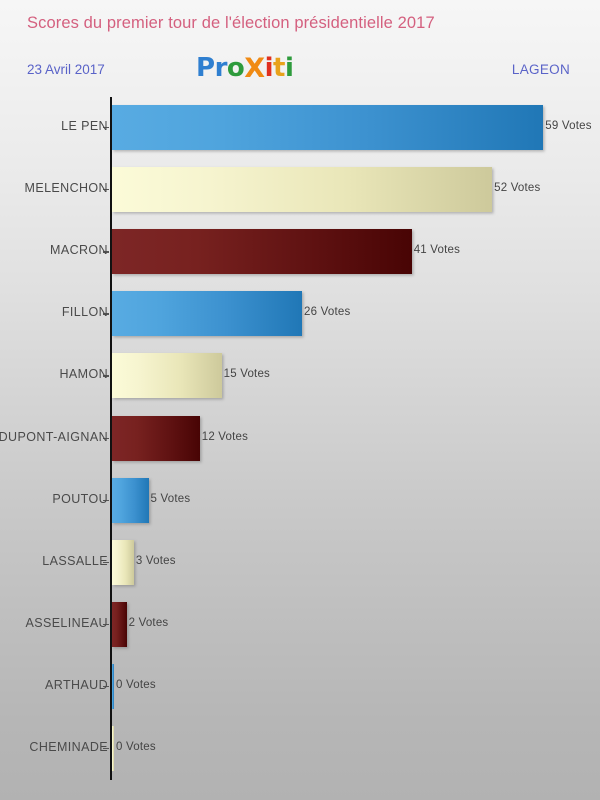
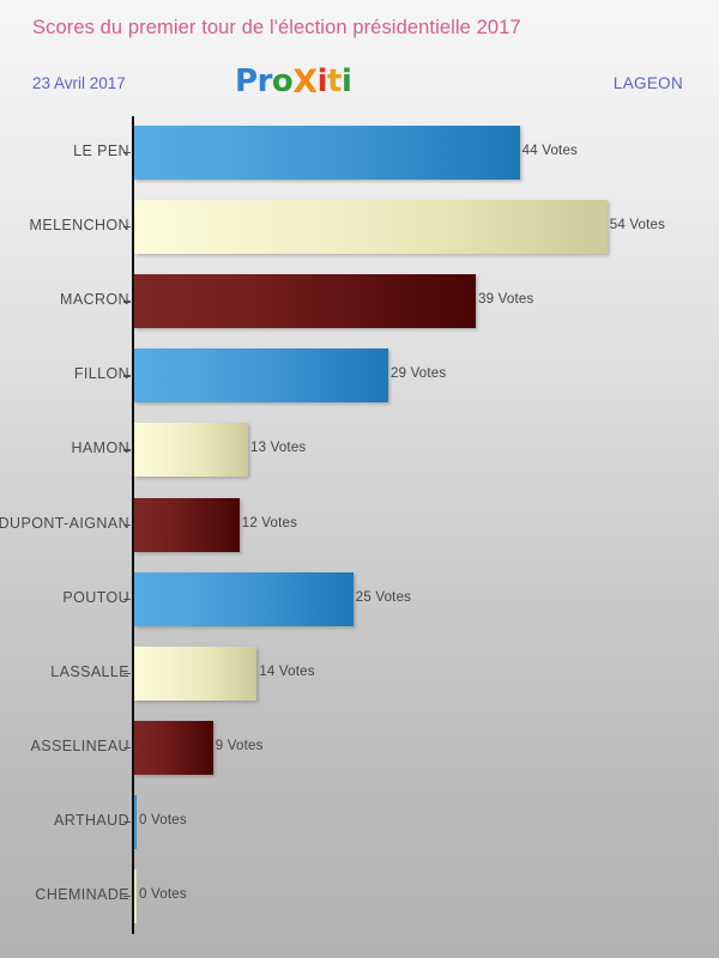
LE PEN: 59 -> 44
MELENCHON: 52 -> 54
MACRON: 41 -> 39
FILLON: 26 -> 29
HAMON: 15 -> 13
POUTOU: 5 -> 25
LASSALLE: 3 -> 14
ASSELINEAU: 2 -> 9
